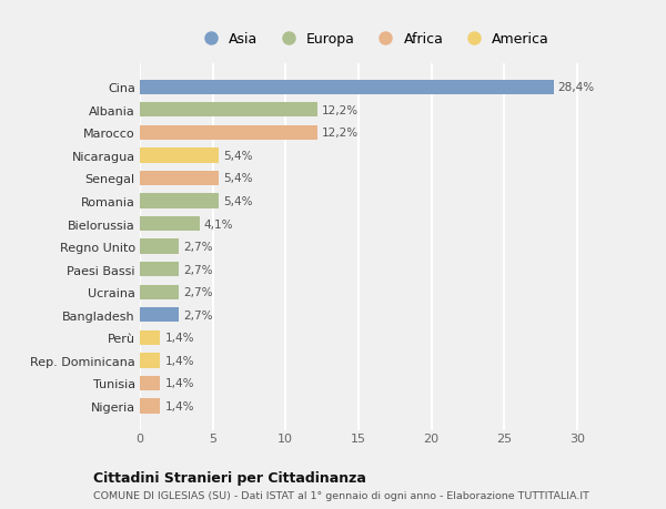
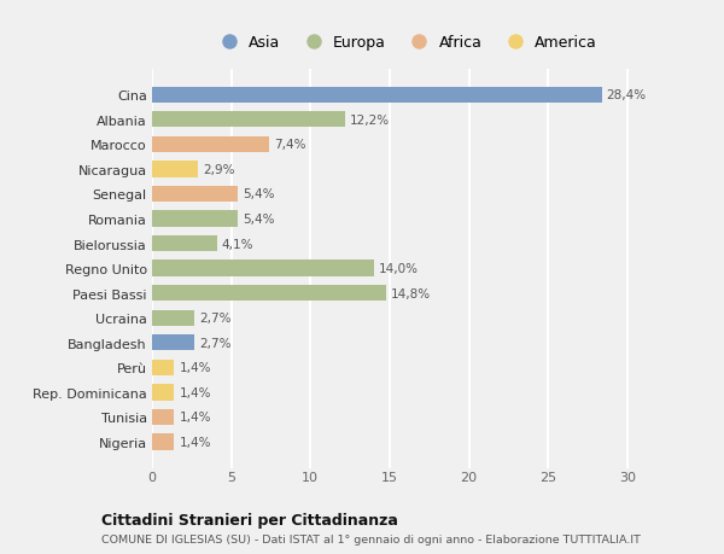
Marocco: 12,2% -> 7,4%
Nicaragua: 5,4% -> 2,9%
Regno Unito: 2,7% -> 14,0%
Paesi Bassi: 2,7% -> 14,8%
